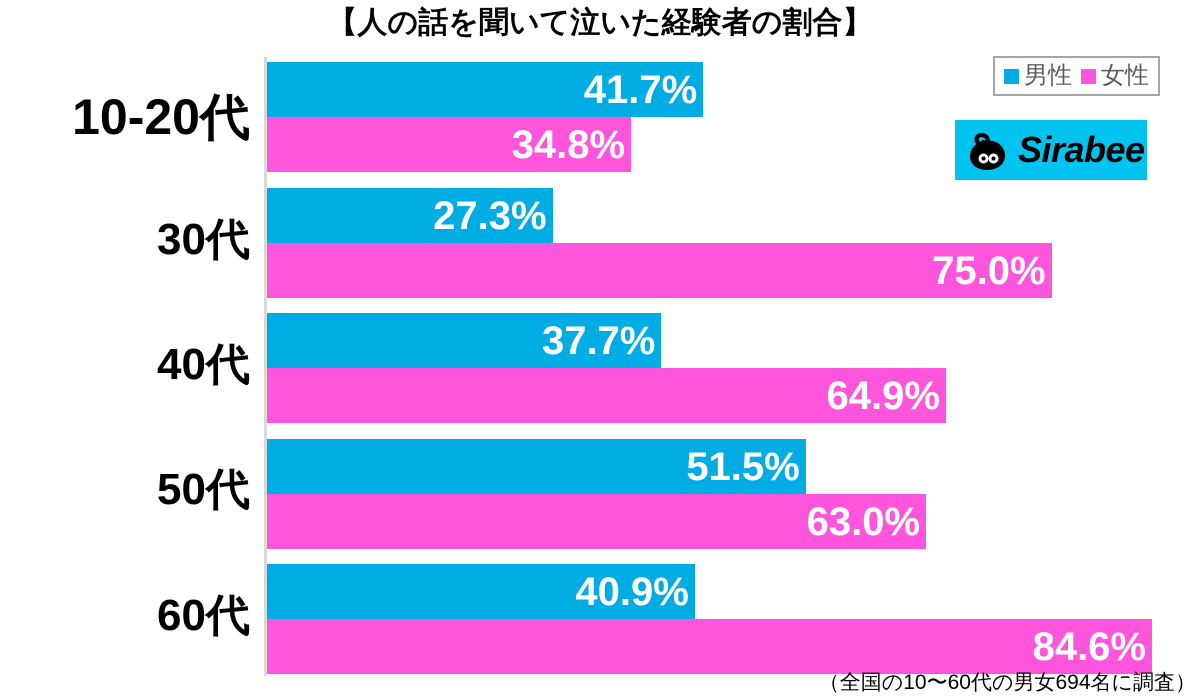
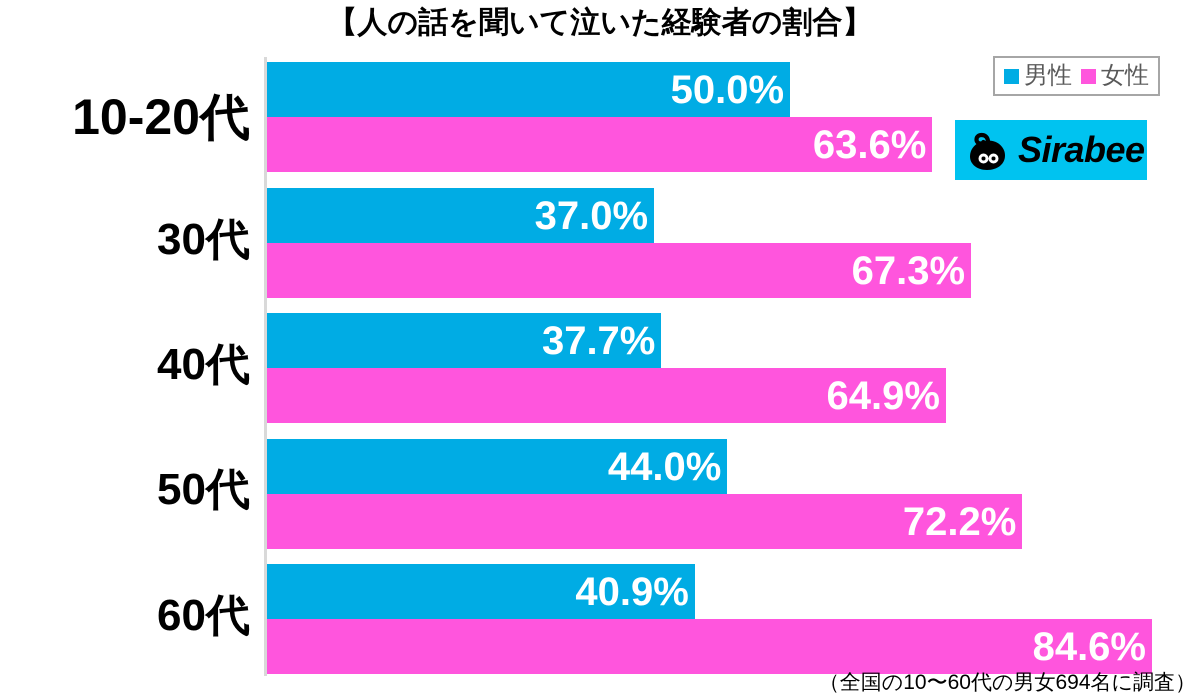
男性/10-20代: 41.7% -> 50.0%
女性/10-20代: 34.8% -> 63.6%
男性/30代: 27.3% -> 37.0%
女性/30代: 75.0% -> 67.3%
男性/50代: 51.5% -> 44.0%
女性/50代: 63.0% -> 72.2%
